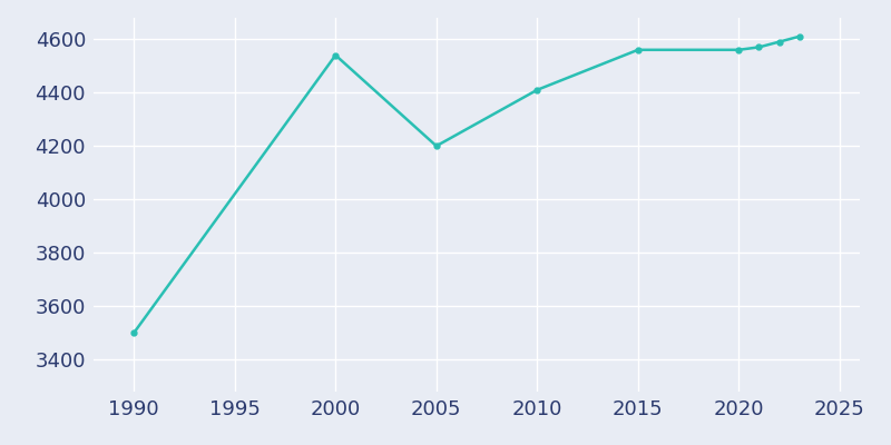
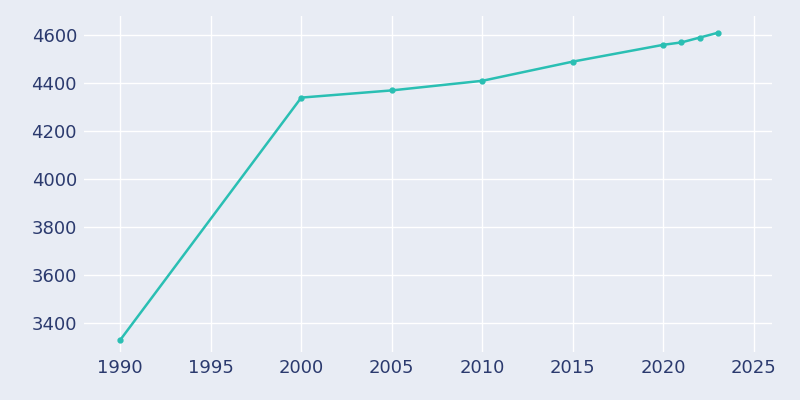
1990: 3500 -> 3330
2000: 4540 -> 4340
2005: 4200 -> 4370
2015: 4560 -> 4490
